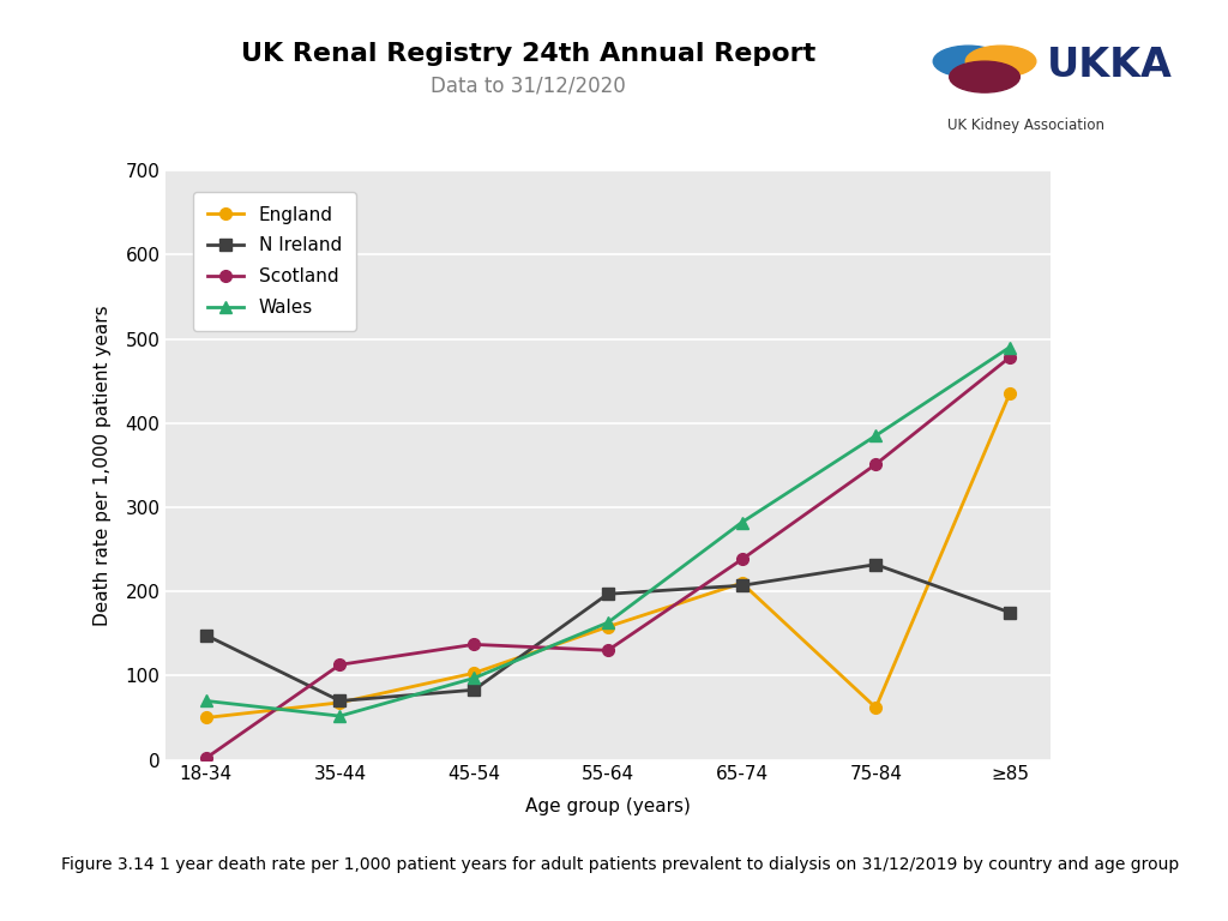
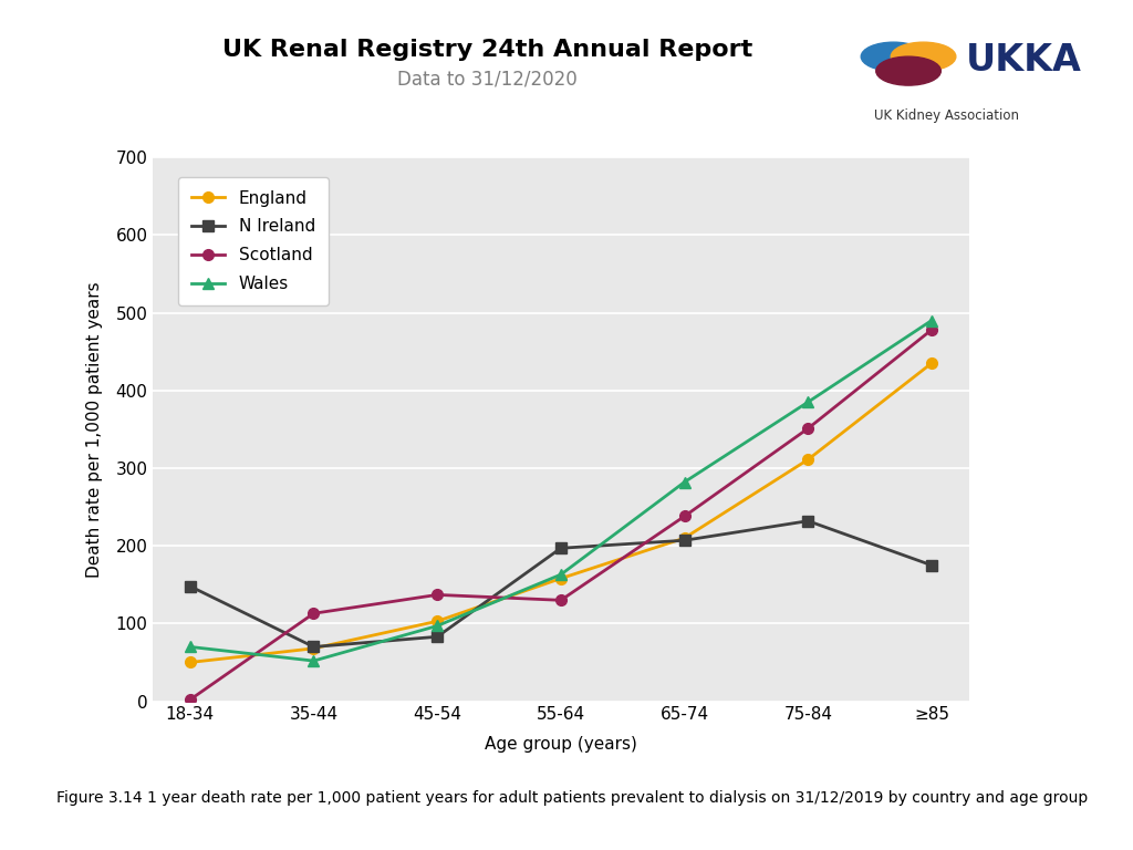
England/75-84: 62 -> 311
